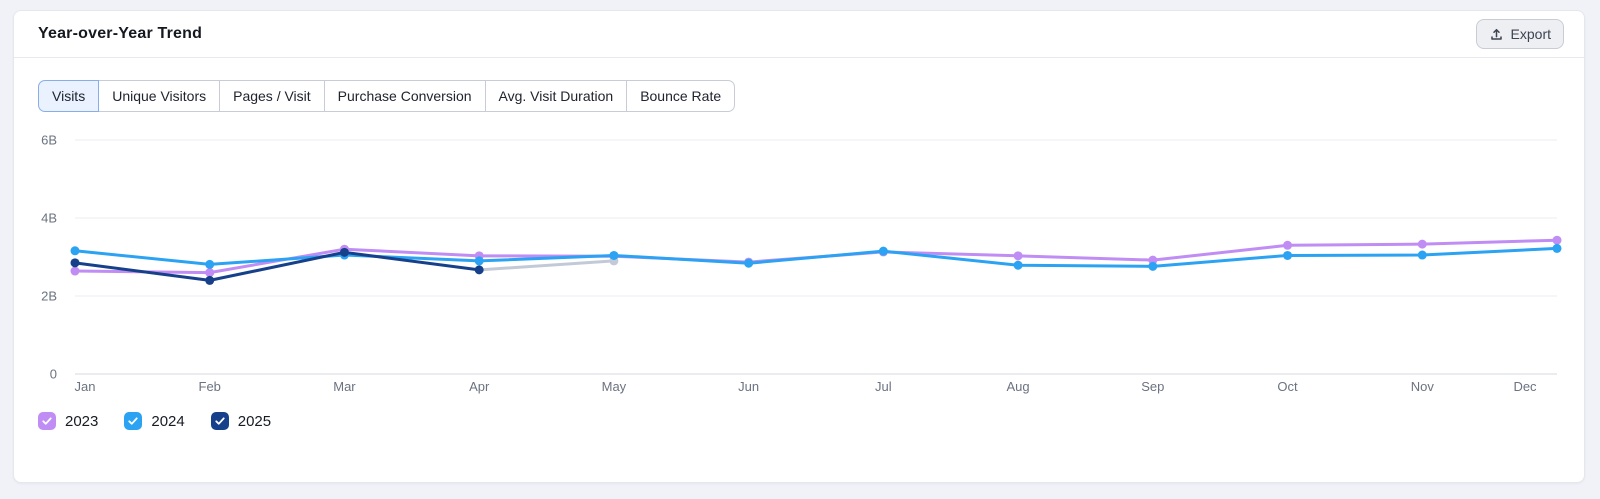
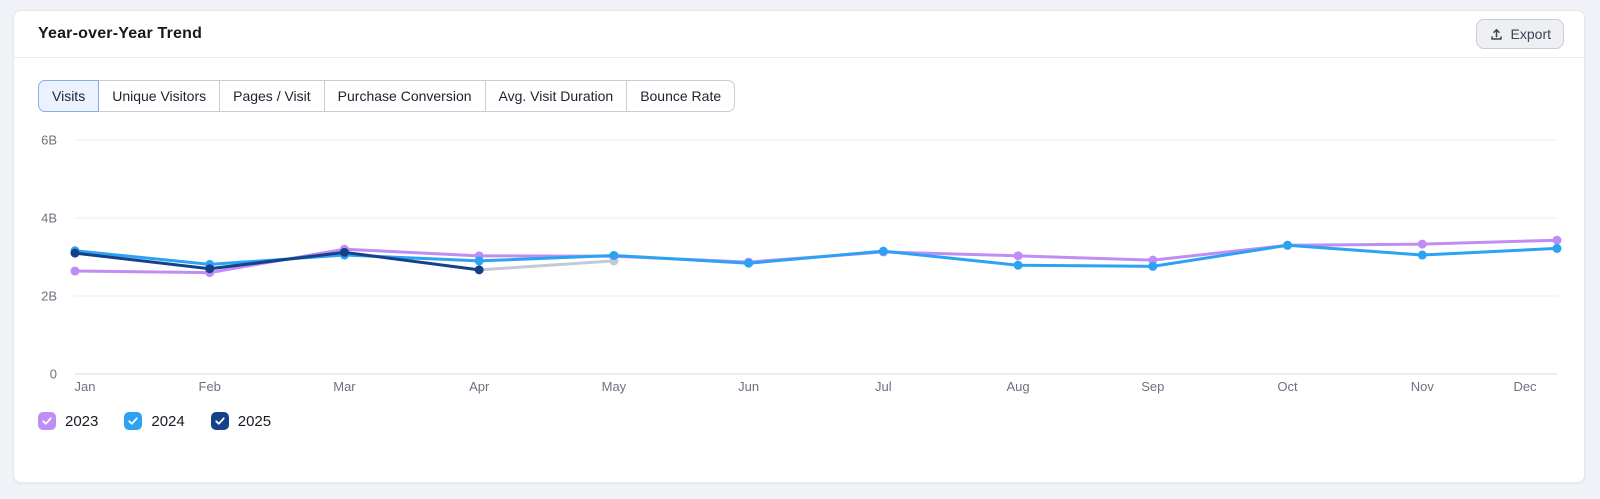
2025/Jan: 2.9B -> 3.1B
2025/Feb: 2.4B -> 2.7B
2024/Oct: 3.0B -> 3.3B
